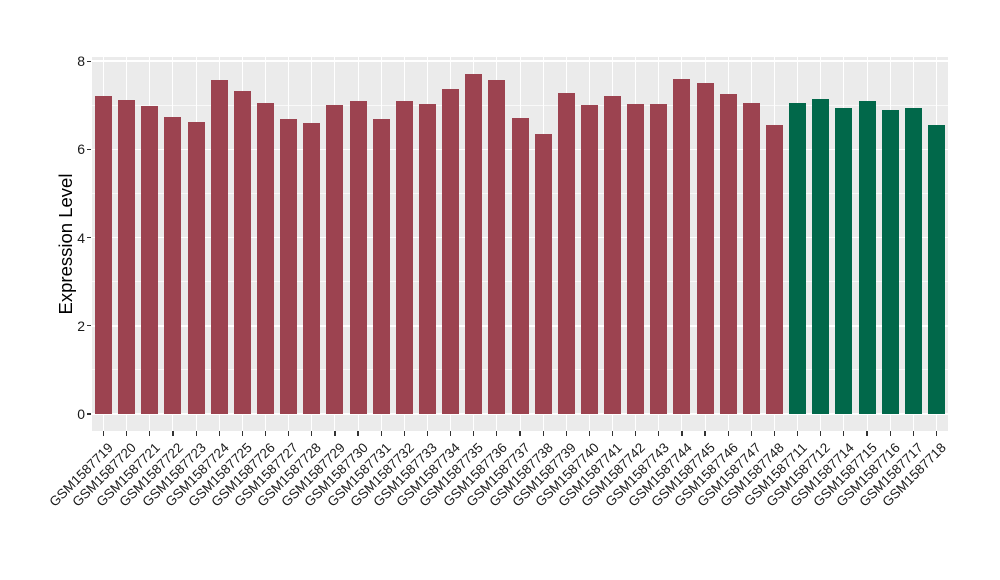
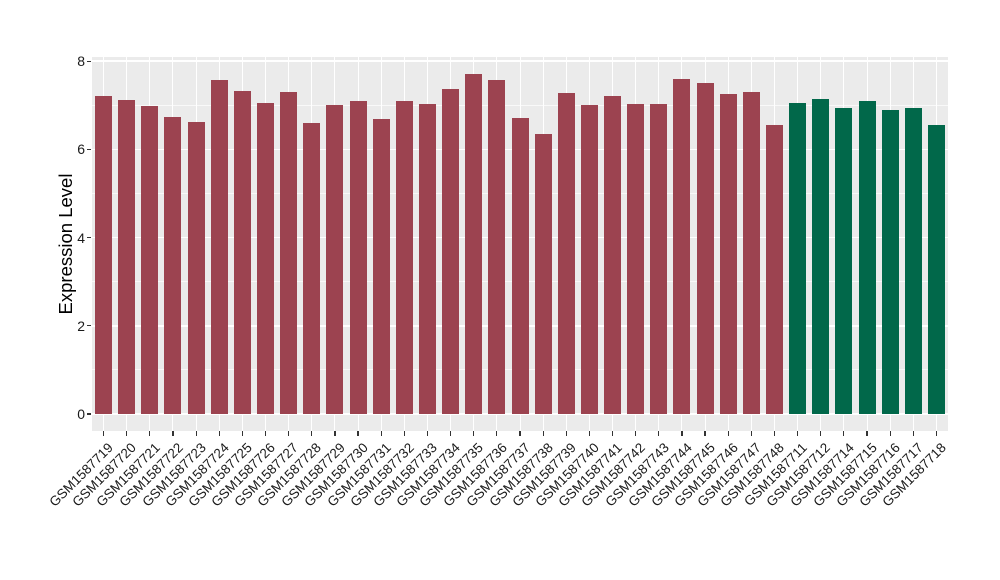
GSM1587727: 6.7 -> 7.3
GSM1587747: 7.0 -> 7.3
